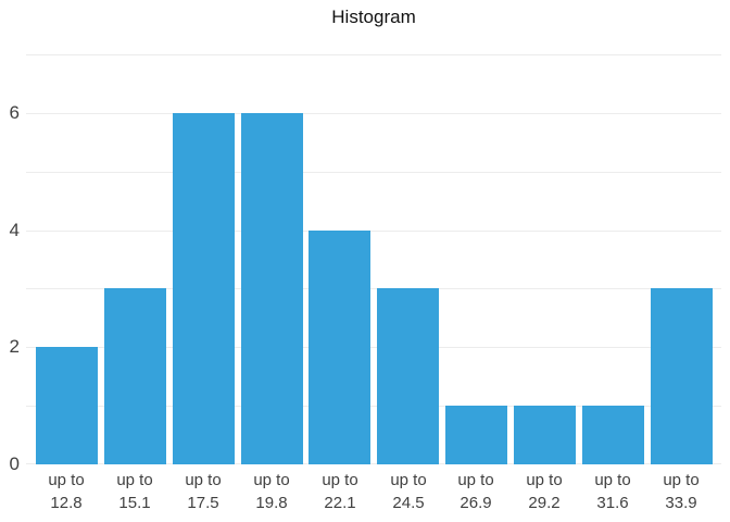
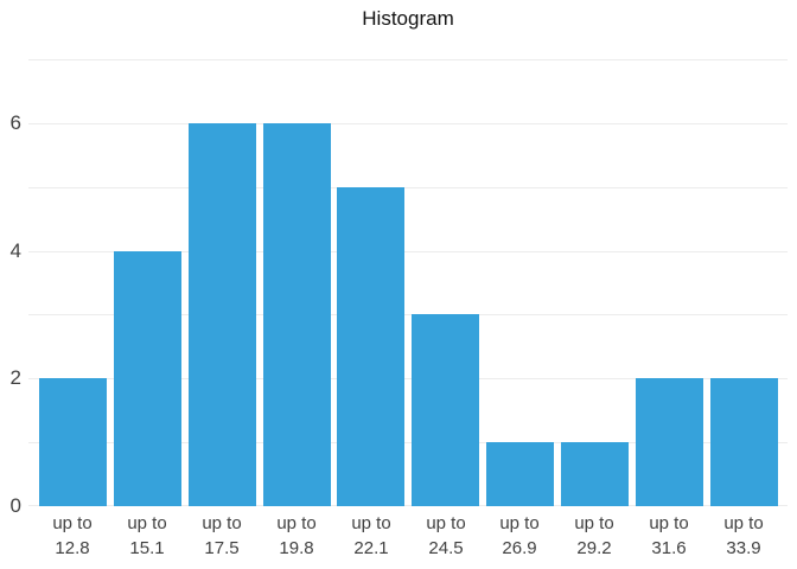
up to 15.1: 3 -> 4
up to 22.1: 4 -> 5
up to 31.6: 1 -> 2
up to 33.9: 3 -> 2
